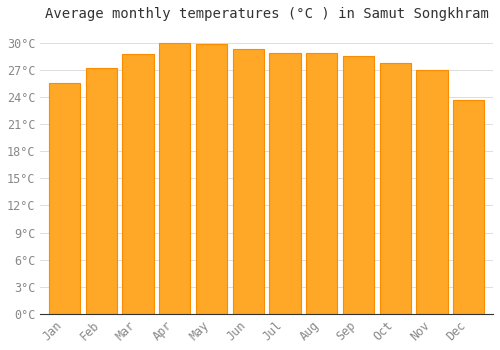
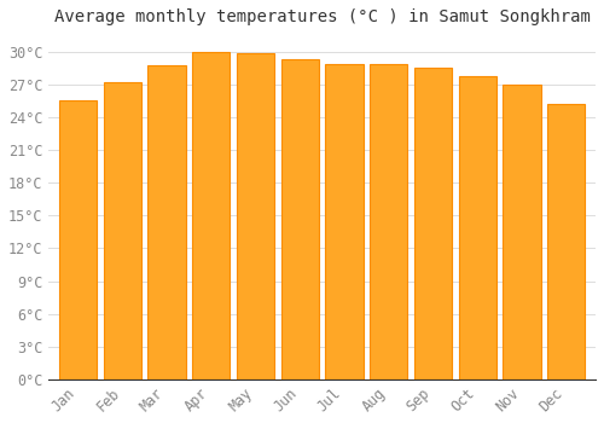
Dec: 23.6°C -> 25.2°C
